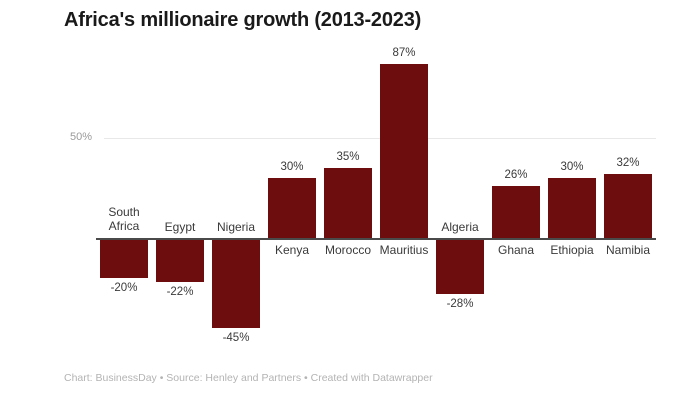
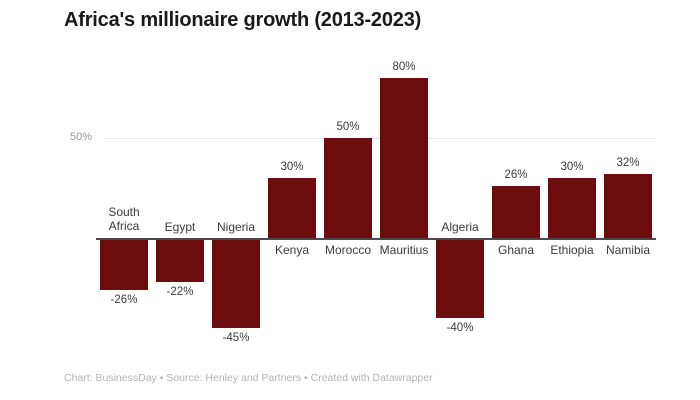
South Africa: -20% -> -26%
Morocco: 35% -> 50%
Mauritius: 87% -> 80%
Algeria: -28% -> -40%
